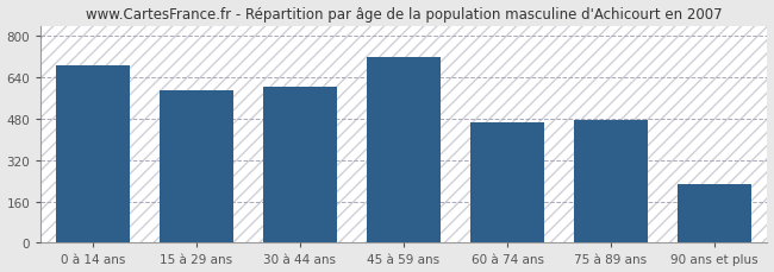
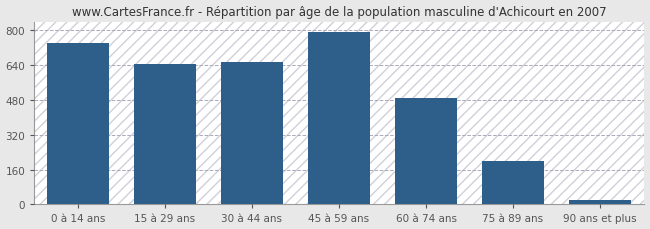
0 à 14 ans: 685 -> 740
15 à 29 ans: 590 -> 645
30 à 44 ans: 605 -> 655
45 à 59 ans: 720 -> 790
60 à 74 ans: 465 -> 490
75 à 89 ans: 475 -> 200
90 ans et plus: 225 -> 20
